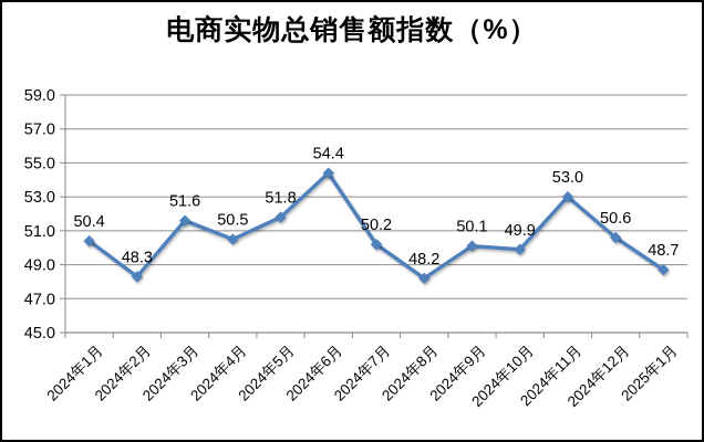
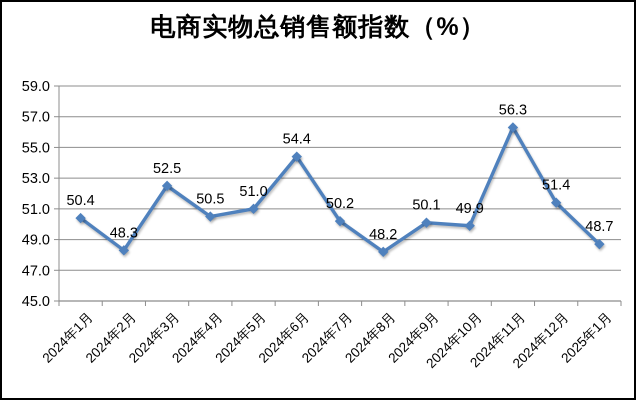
2024年3月: 51.6 -> 52.5
2024年5月: 51.8 -> 51.0
2024年11月: 53.0 -> 56.3
2024年12月: 50.6 -> 51.4
